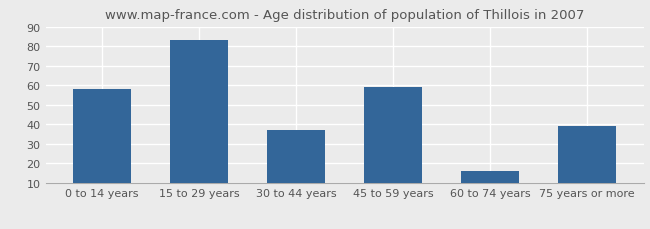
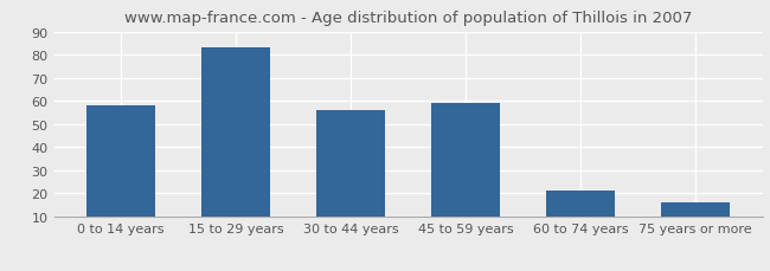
30 to 44 years: 37 -> 56
60 to 74 years: 16 -> 21
75 years or more: 39 -> 16
